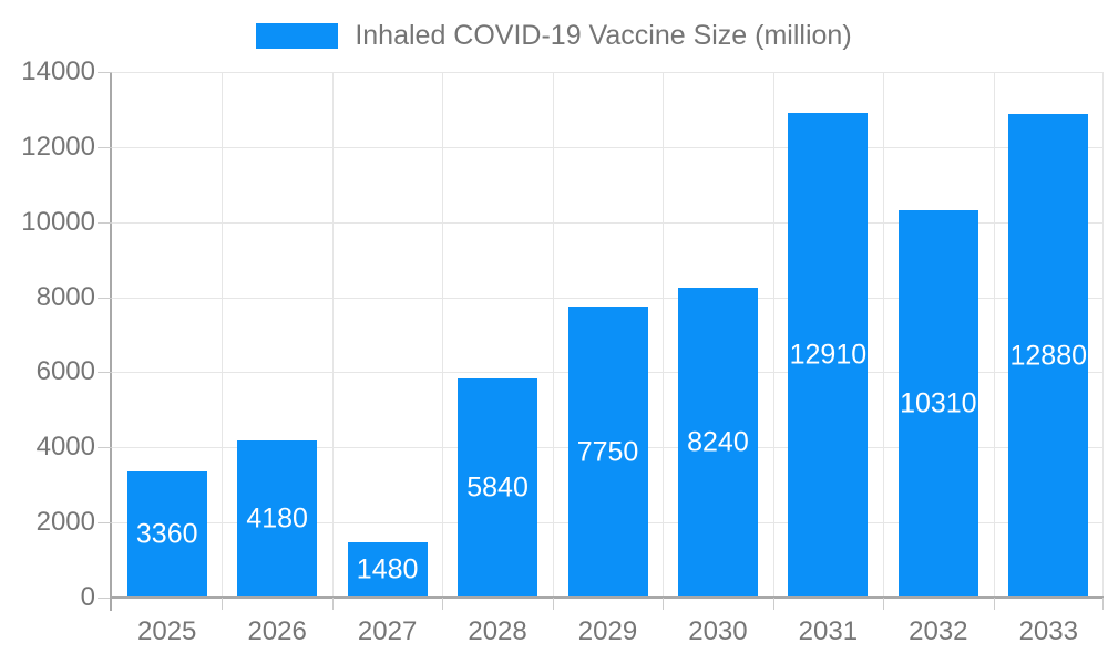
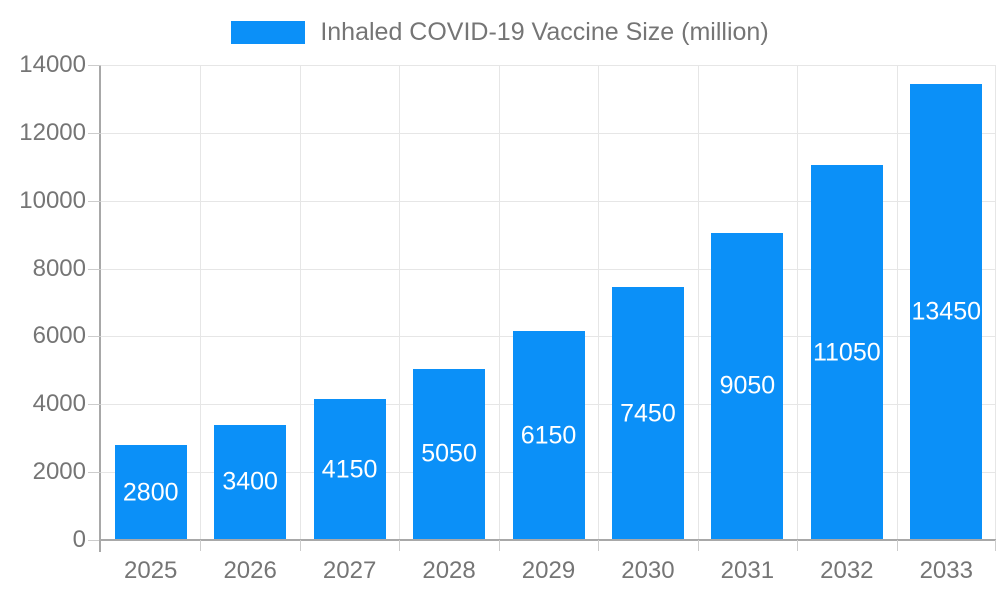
2025: 3360 -> 2800
2026: 4180 -> 3400
2027: 1480 -> 4150
2028: 5840 -> 5050
2029: 7750 -> 6150
2030: 8240 -> 7450
2031: 12910 -> 9050
2032: 10310 -> 11050
2033: 12880 -> 13450
